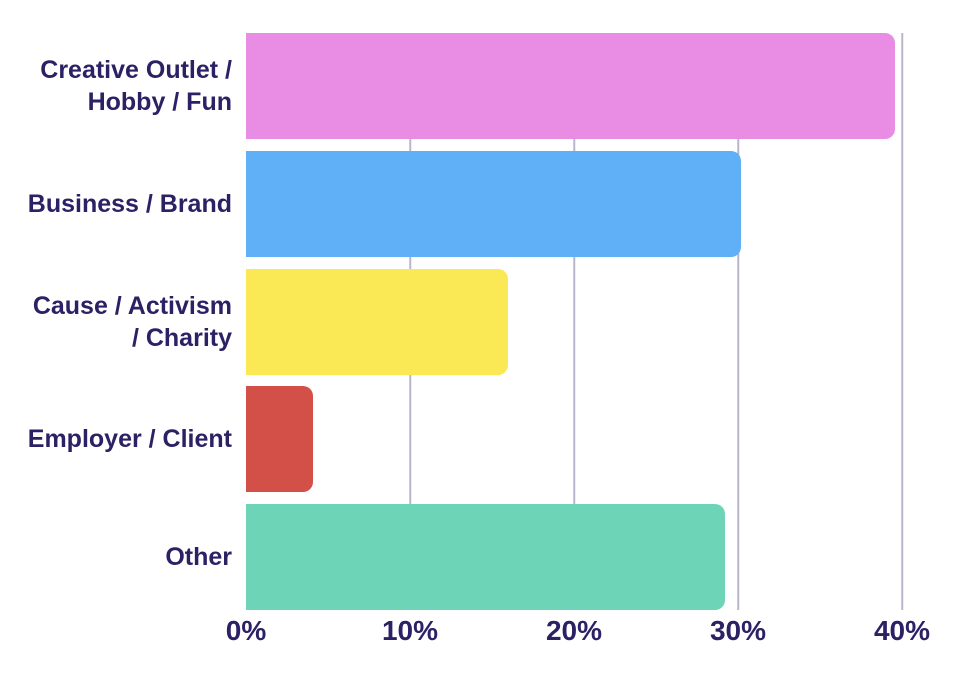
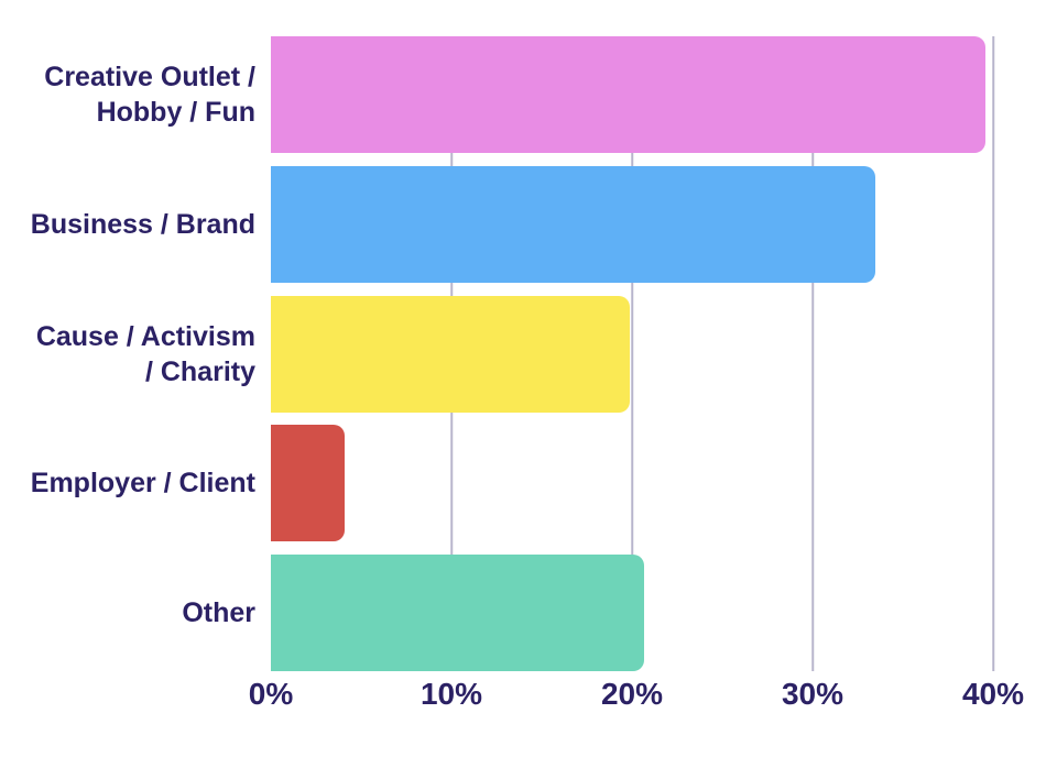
Business / Brand: 30.2% -> 33.5%
Cause / Activism / Charity: 16.0% -> 19.9%
Other: 29.2% -> 20.7%
